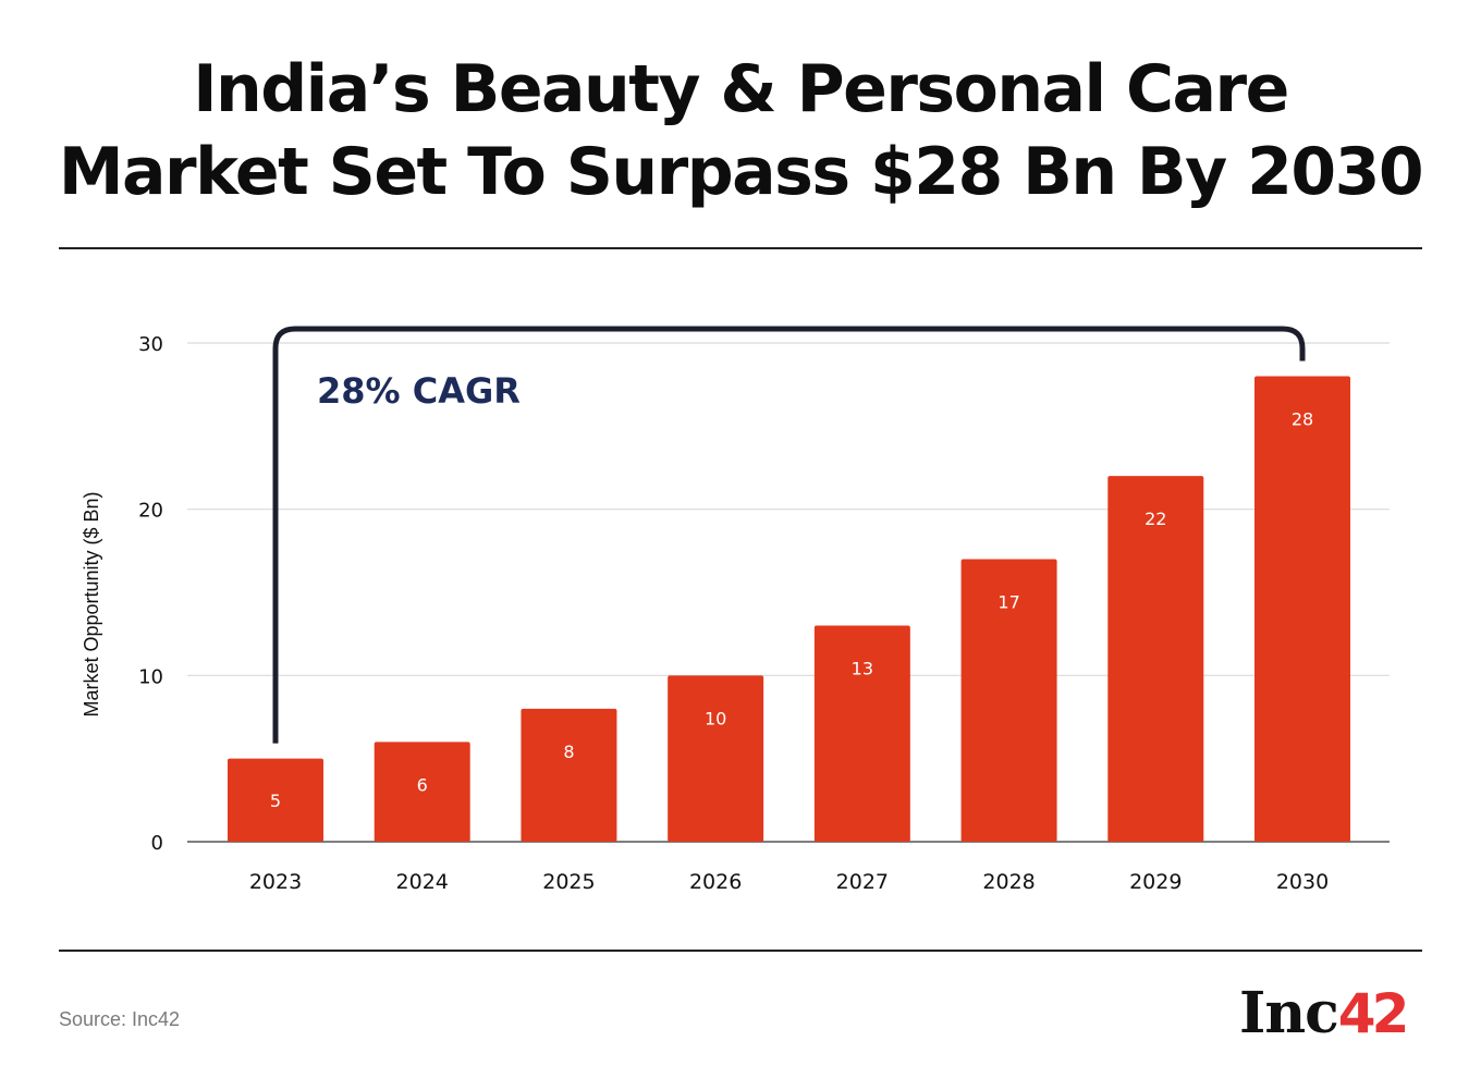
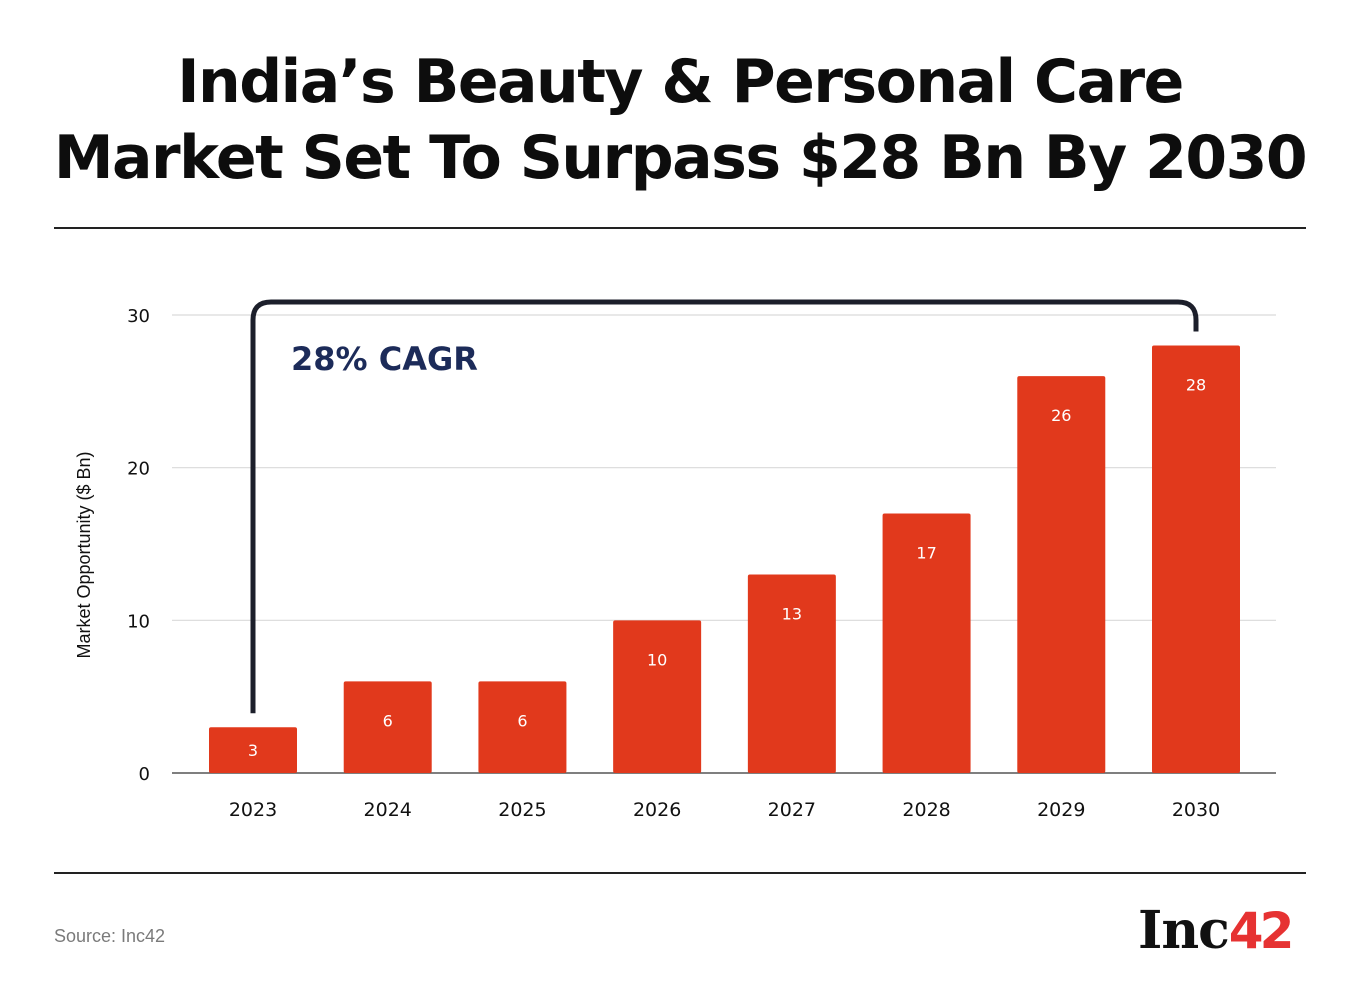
2023: 5 -> 3
2025: 8 -> 6
2029: 22 -> 26
